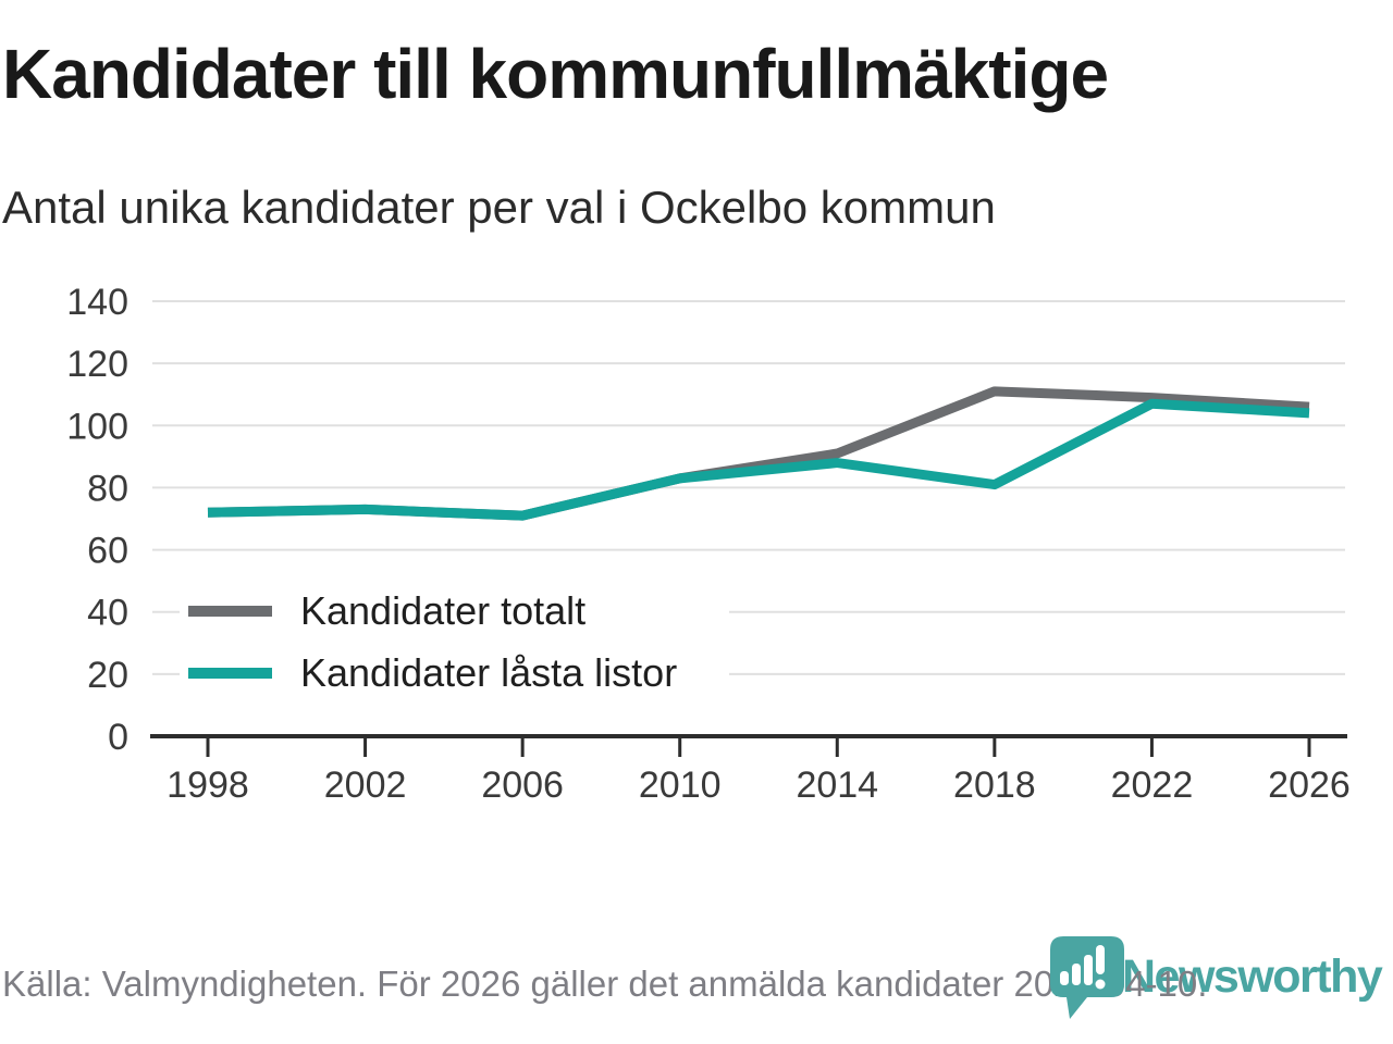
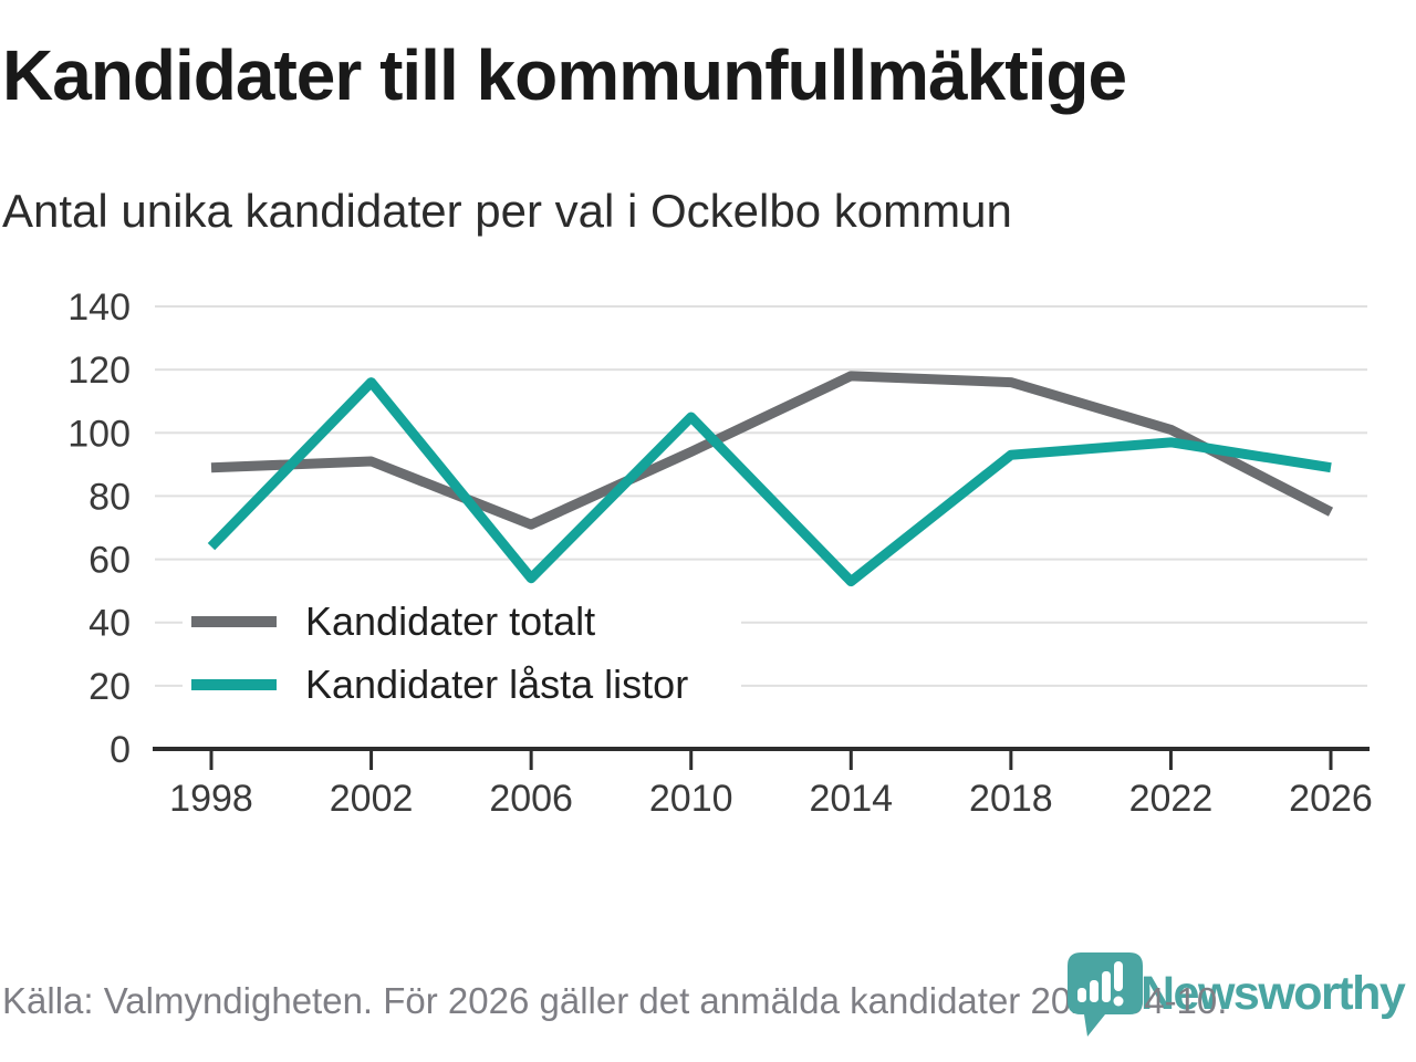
Kandidater totalt/1998: 72 -> 89
Kandidater låsta listor/1998: 72 -> 64
Kandidater totalt/2002: 73 -> 91
Kandidater låsta listor/2002: 73 -> 116
Kandidater låsta listor/2006: 71 -> 54
Kandidater totalt/2010: 83 -> 94
Kandidater låsta listor/2010: 83 -> 105
Kandidater totalt/2014: 91 -> 118
Kandidater låsta listor/2014: 88 -> 53
Kandidater totalt/2018: 111 -> 116
Kandidater låsta listor/2018: 81 -> 93
Kandidater totalt/2022: 109 -> 101
Kandidater låsta listor/2022: 107 -> 97
Kandidater totalt/2026: 106 -> 75
Kandidater låsta listor/2026: 104 -> 89
